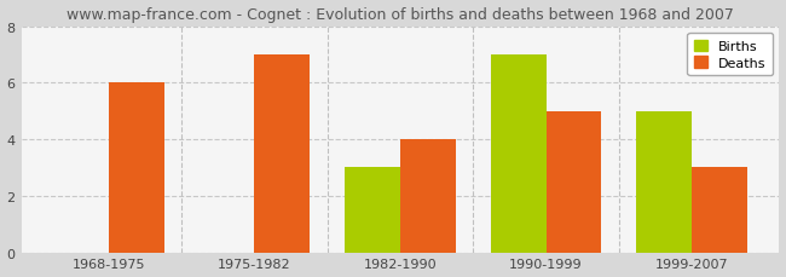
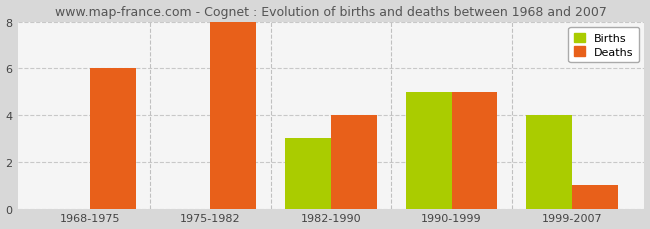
Deaths/1975-1982: 7 -> 8
Births/1990-1999: 7 -> 5
Births/1999-2007: 5 -> 4
Deaths/1999-2007: 3 -> 1
